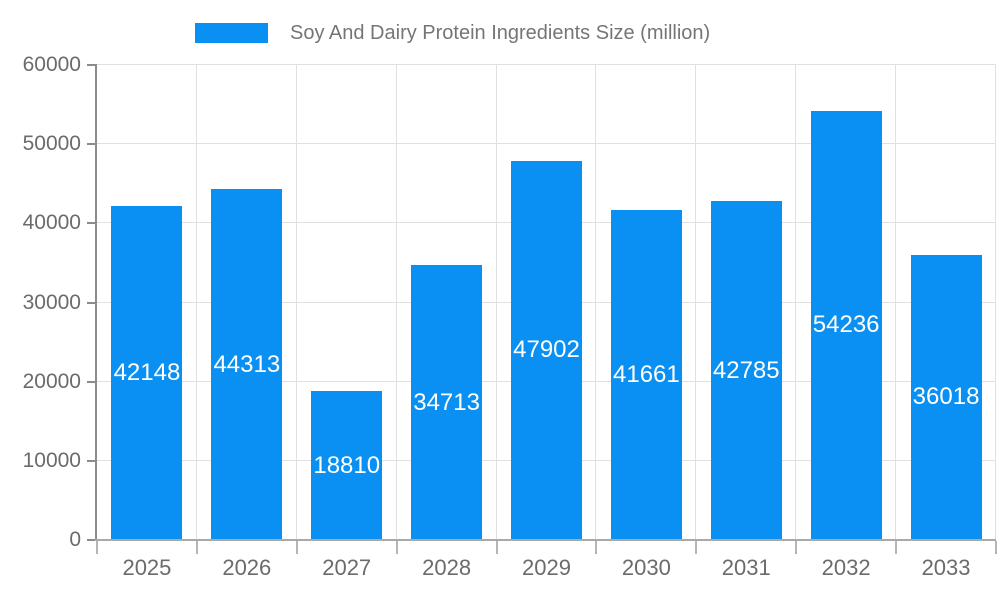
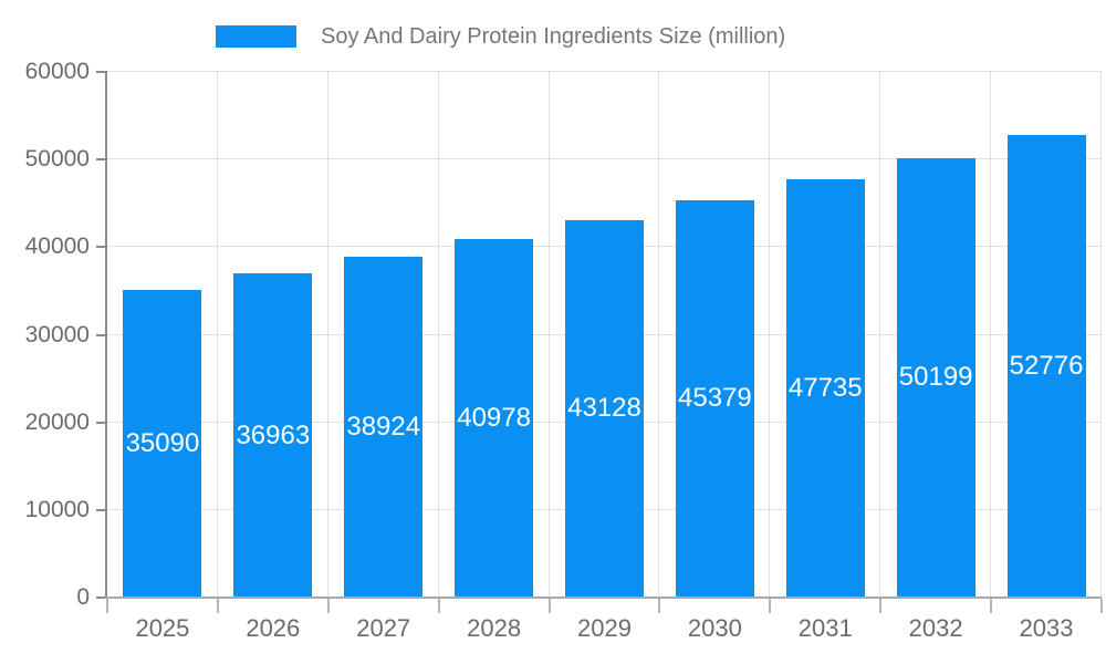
2025: 42148 -> 35090
2026: 44313 -> 36963
2027: 18810 -> 38924
2028: 34713 -> 40978
2029: 47902 -> 43128
2030: 41661 -> 45379
2031: 42785 -> 47735
2032: 54236 -> 50199
2033: 36018 -> 52776
